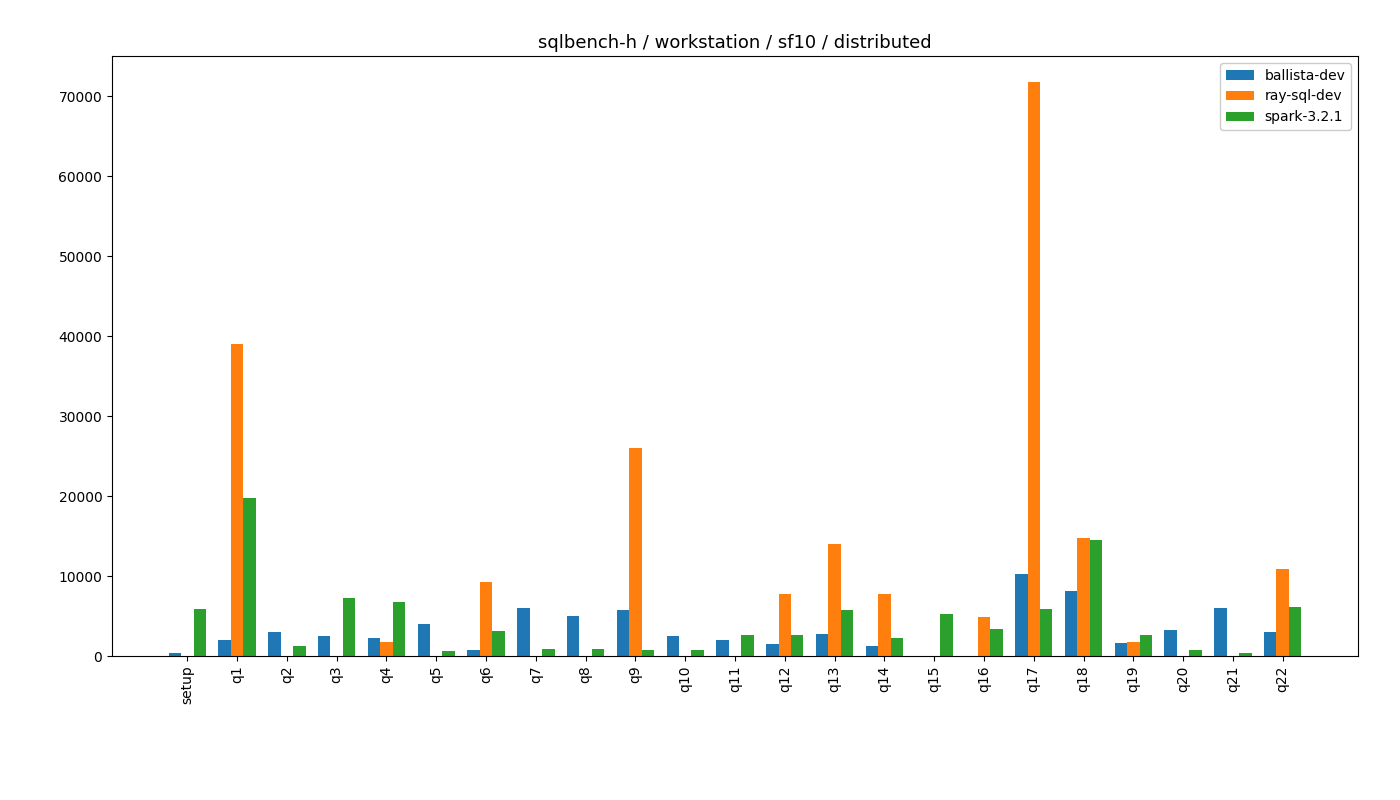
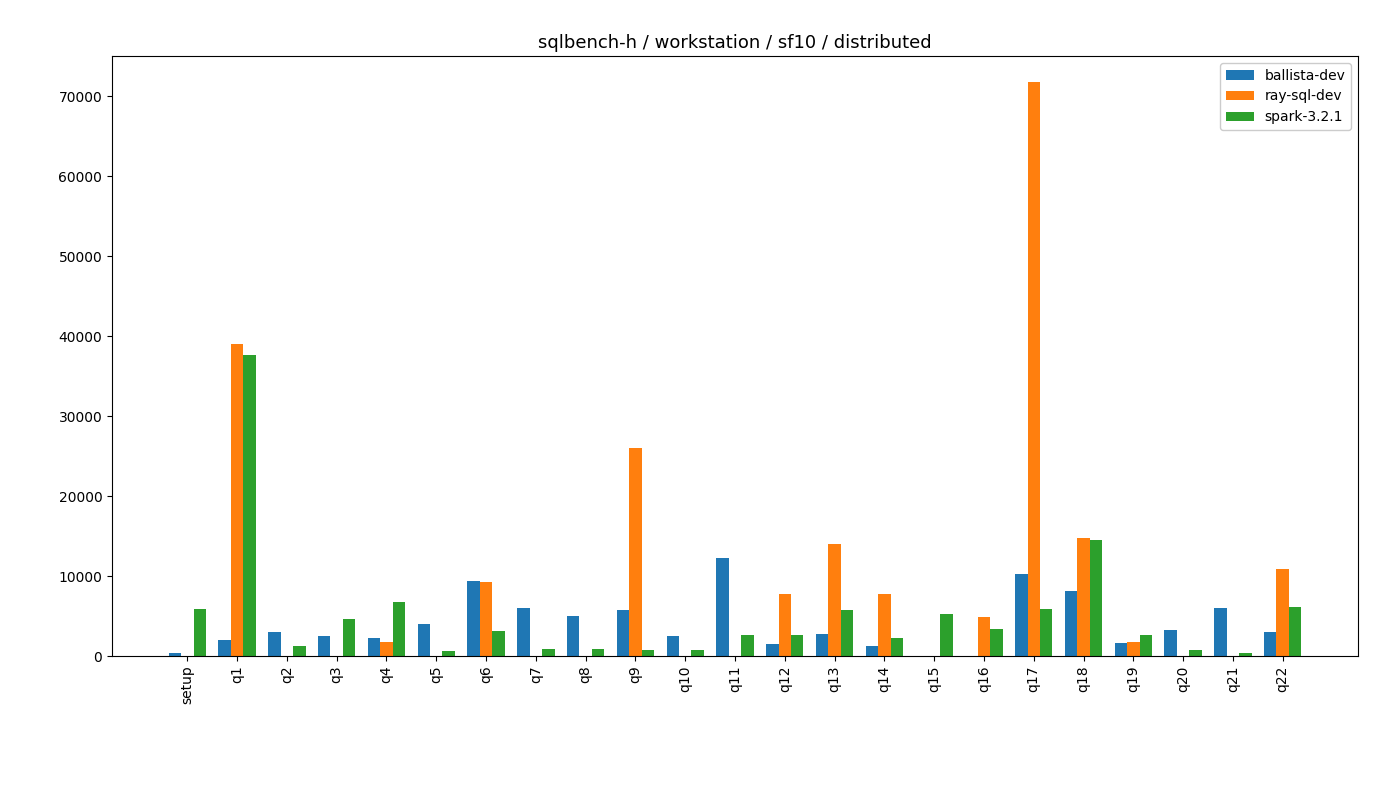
spark-3.2.1/q1: 19700 -> 37600
spark-3.2.1/q3: 7300 -> 4600
ballista-dev/q6: 800 -> 9400
ballista-dev/q11: 2000 -> 12200
